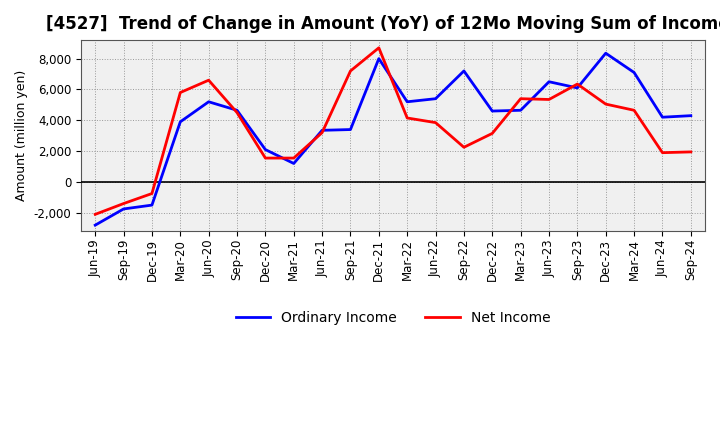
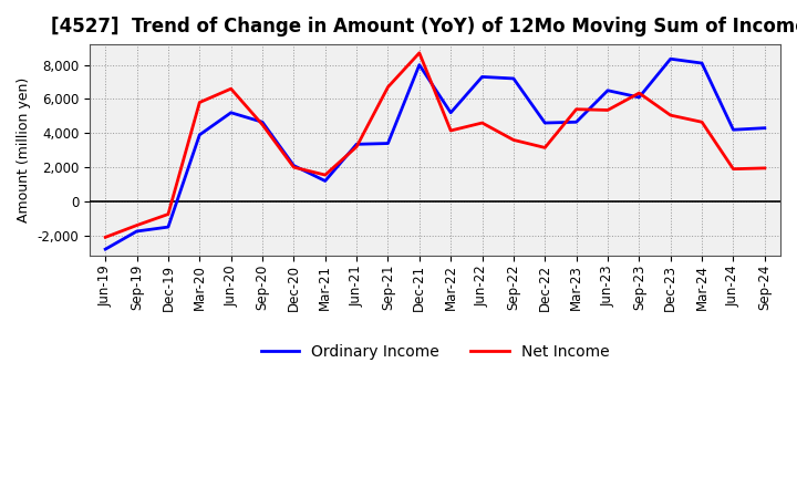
Net Income/Dec-20: 1,600 -> 2,000
Net Income/Sep-21: 7,200 -> 6,700
Ordinary Income/Jun-22: 5,400 -> 7,300
Net Income/Jun-22: 3,800 -> 4,600
Net Income/Sep-22: 2,200 -> 3,600
Ordinary Income/Mar-24: 7,100 -> 8,100
